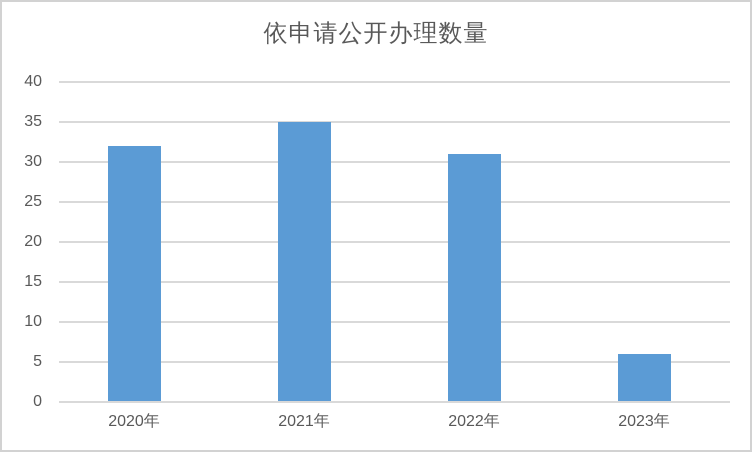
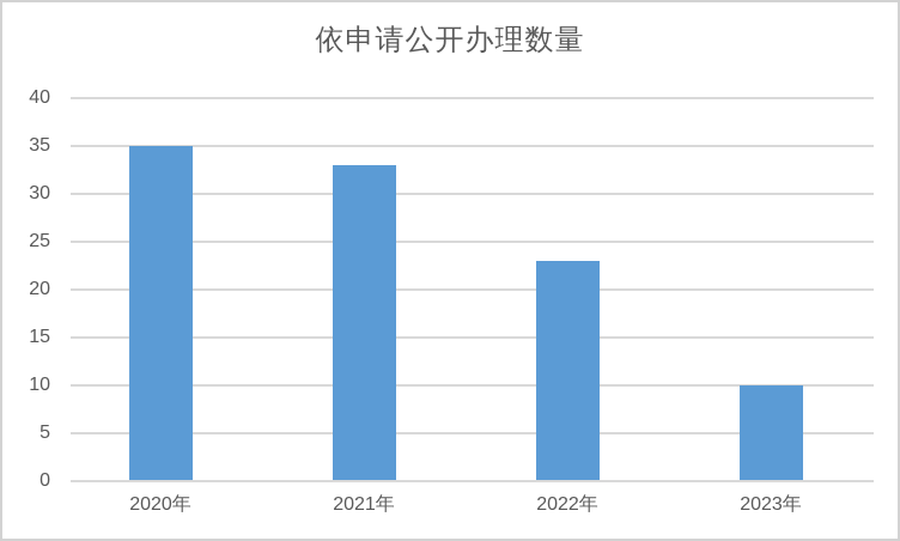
2020年: 32 -> 35
2021年: 35 -> 33
2022年: 31 -> 23
2023年: 6 -> 10
